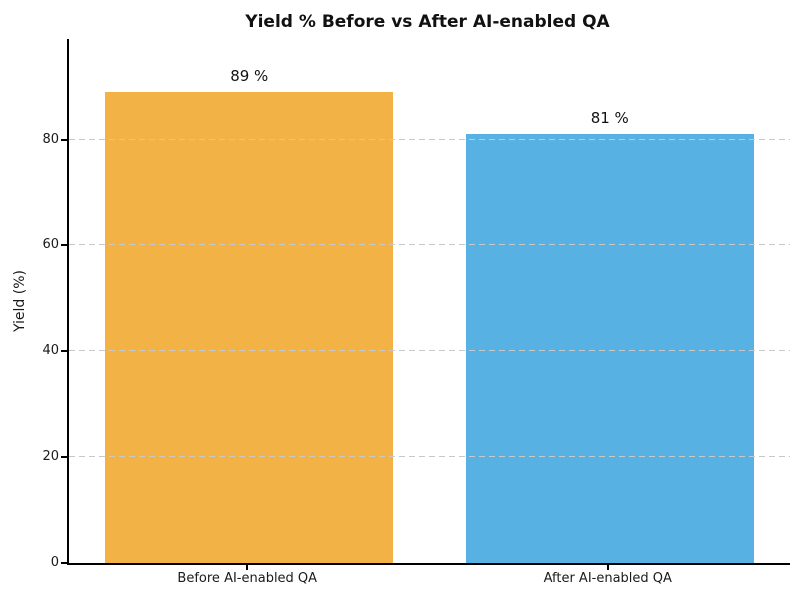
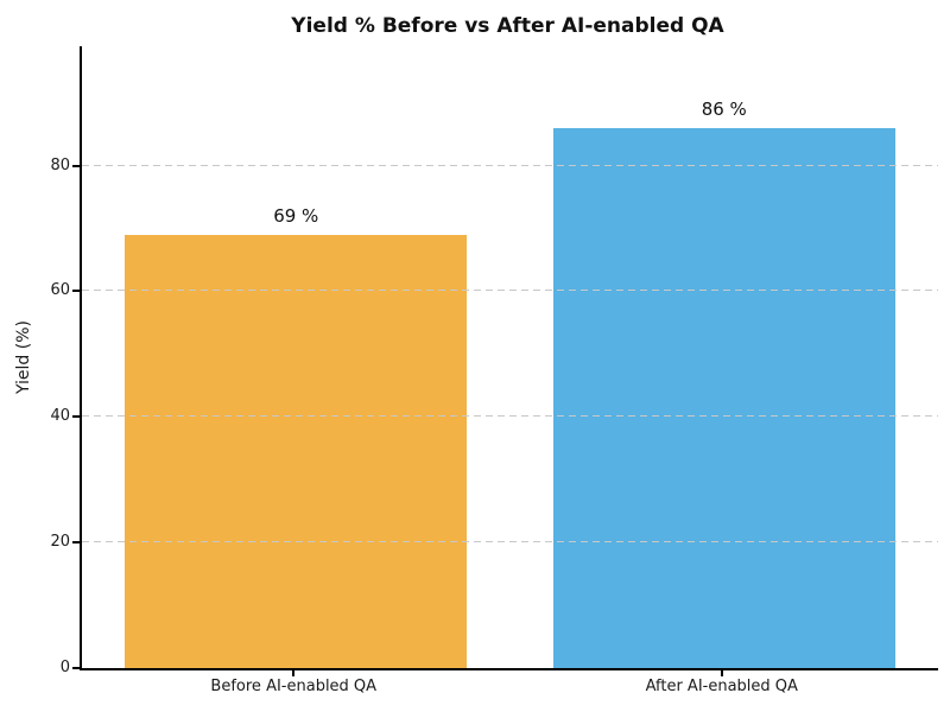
Before AI-enabled QA: 89 -> 69
After AI-enabled QA: 81 -> 86
